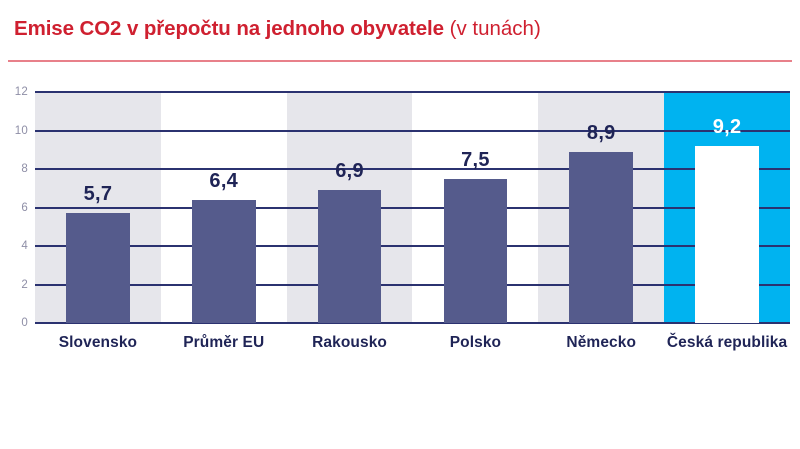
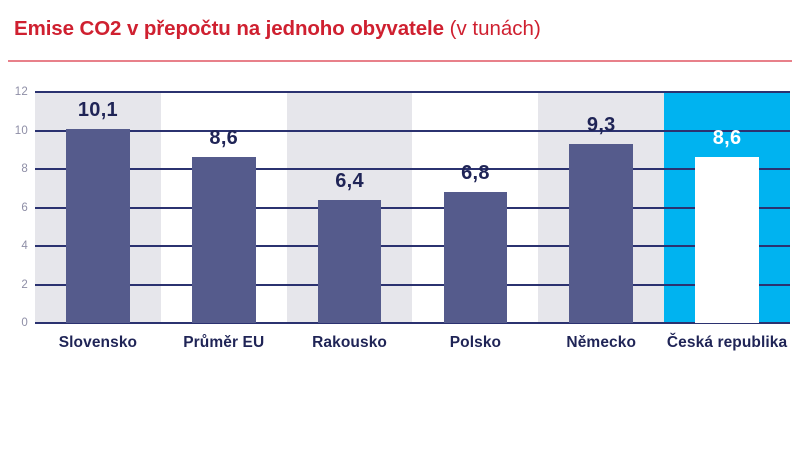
Slovensko: 5,7 -> 10,1
Průměr EU: 6,4 -> 8,6
Rakousko: 6,9 -> 6,4
Polsko: 7,5 -> 6,8
Německo: 8,9 -> 9,3
Česká republika: 9,2 -> 8,6
